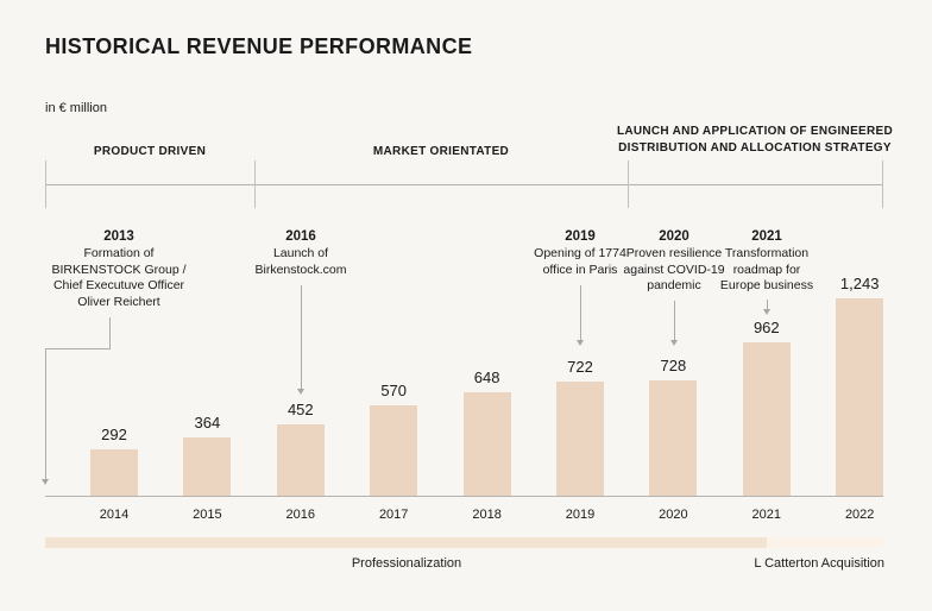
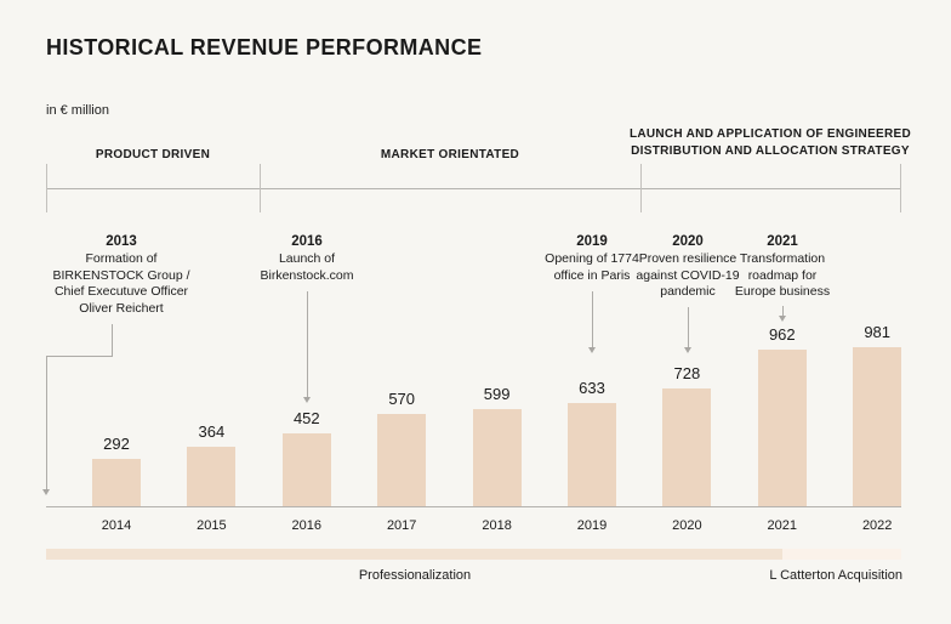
2018: 648 -> 599
2019: 722 -> 633
2022: 1,243 -> 981
